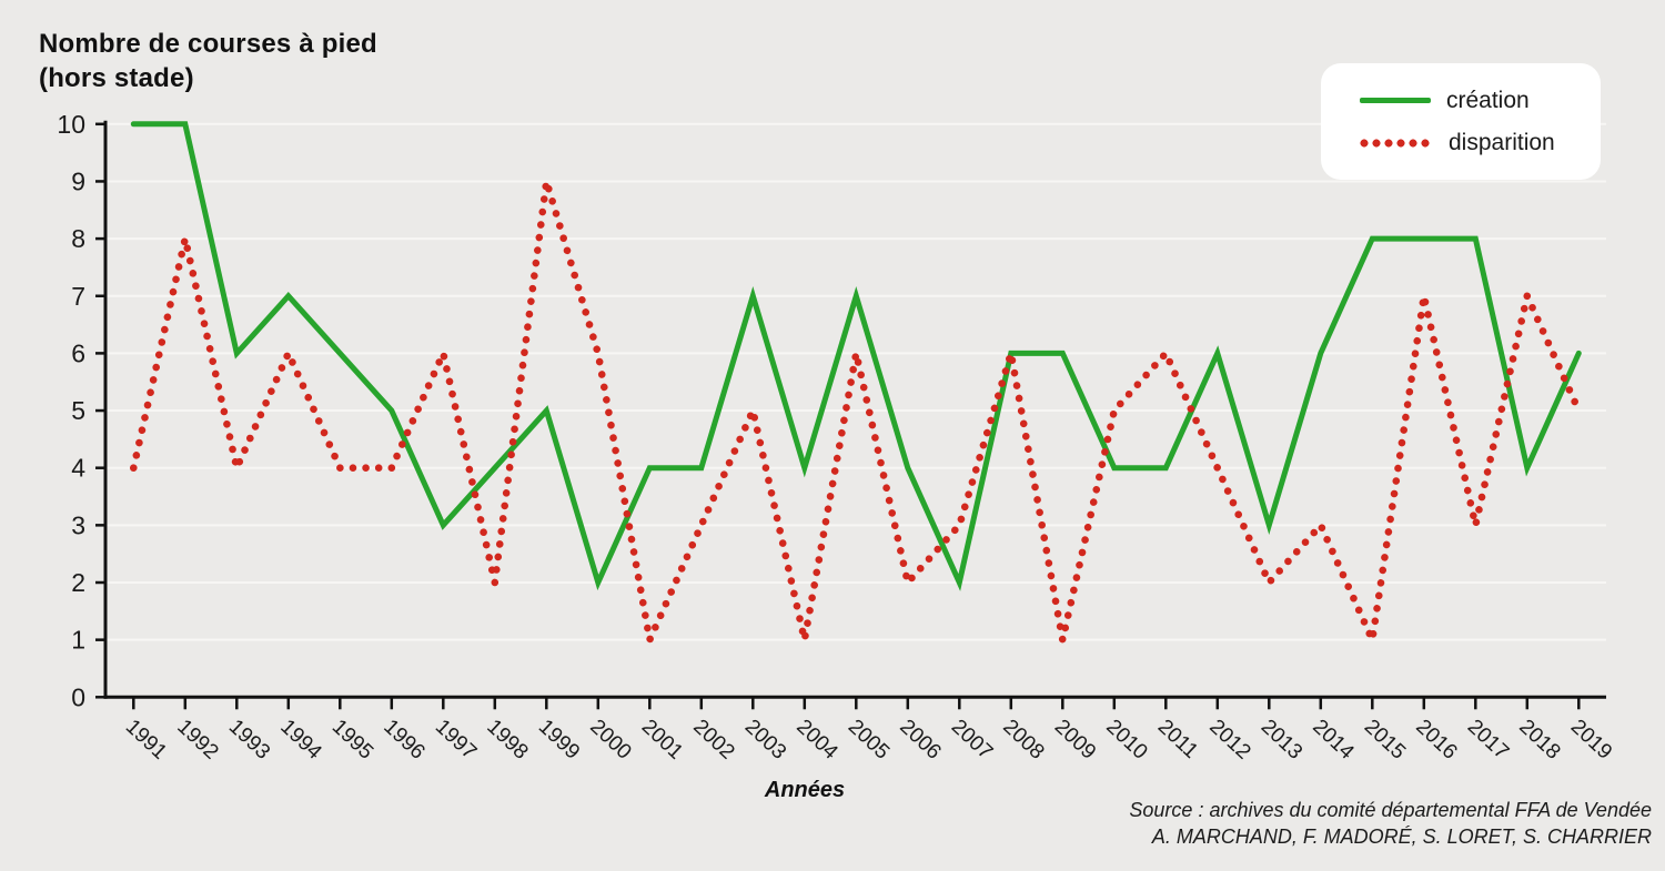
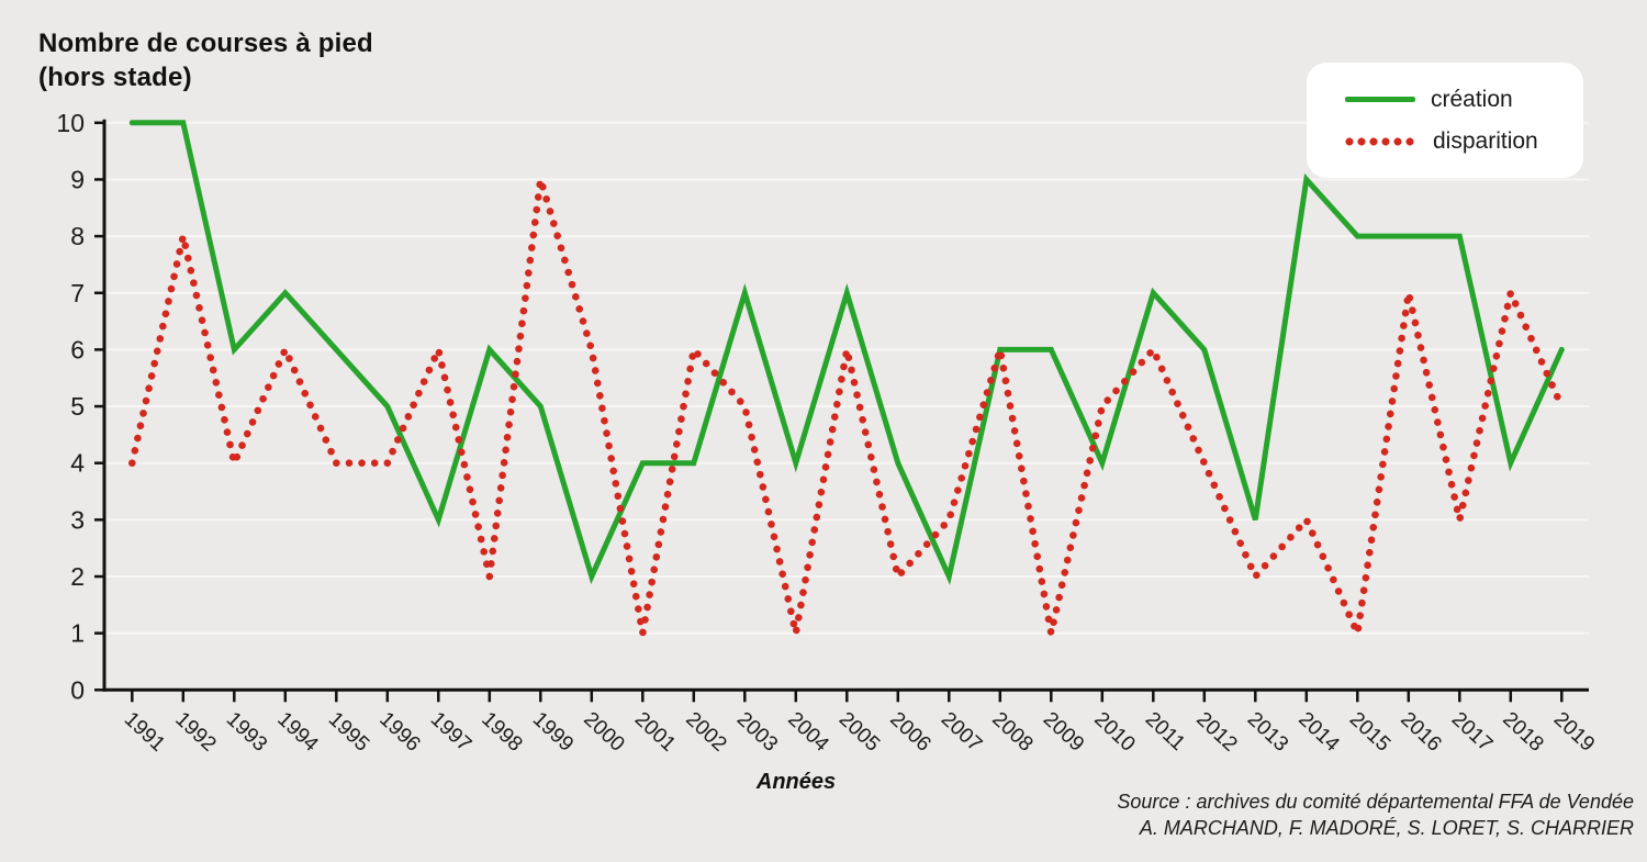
création/1998: 4 -> 6
disparition/2002: 3 -> 6
création/2011: 4 -> 7
création/2014: 6 -> 9
